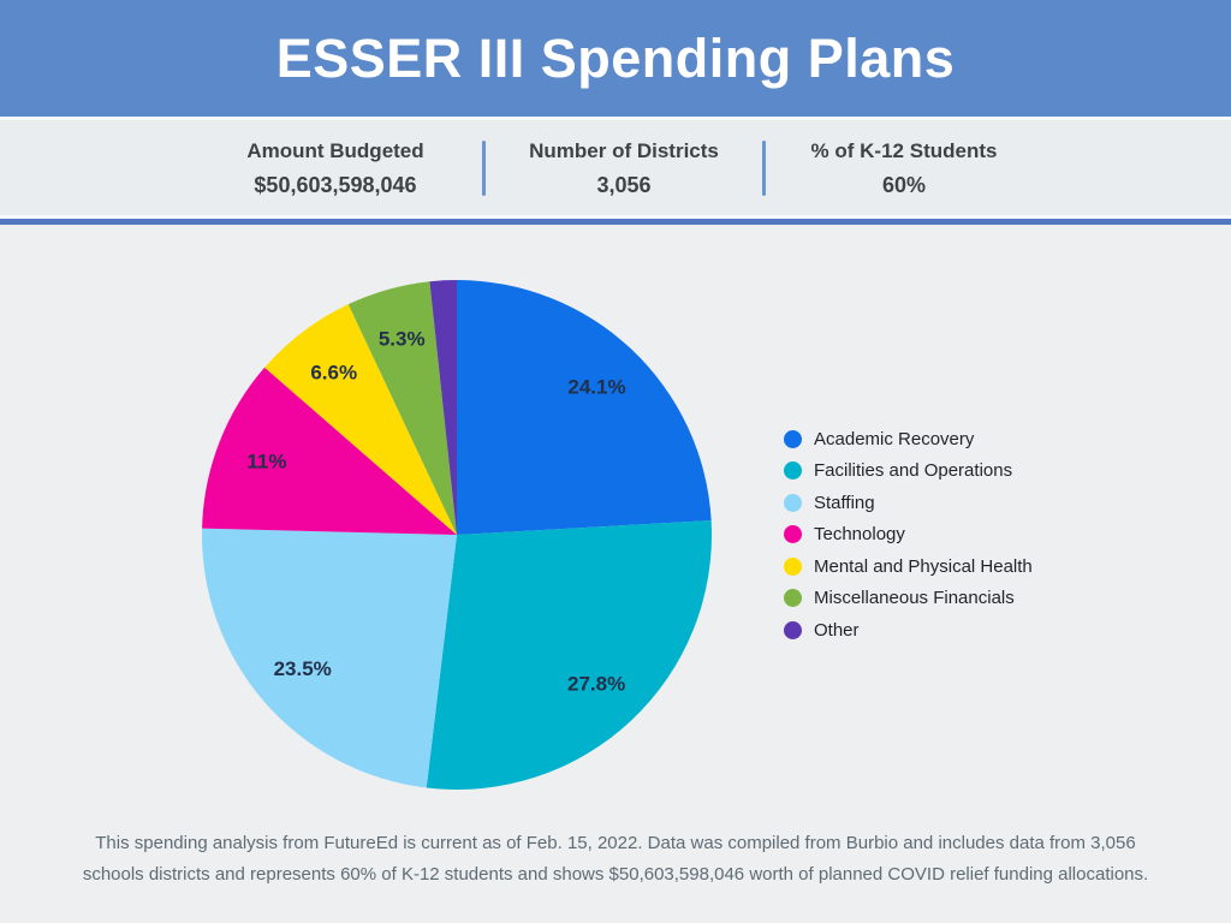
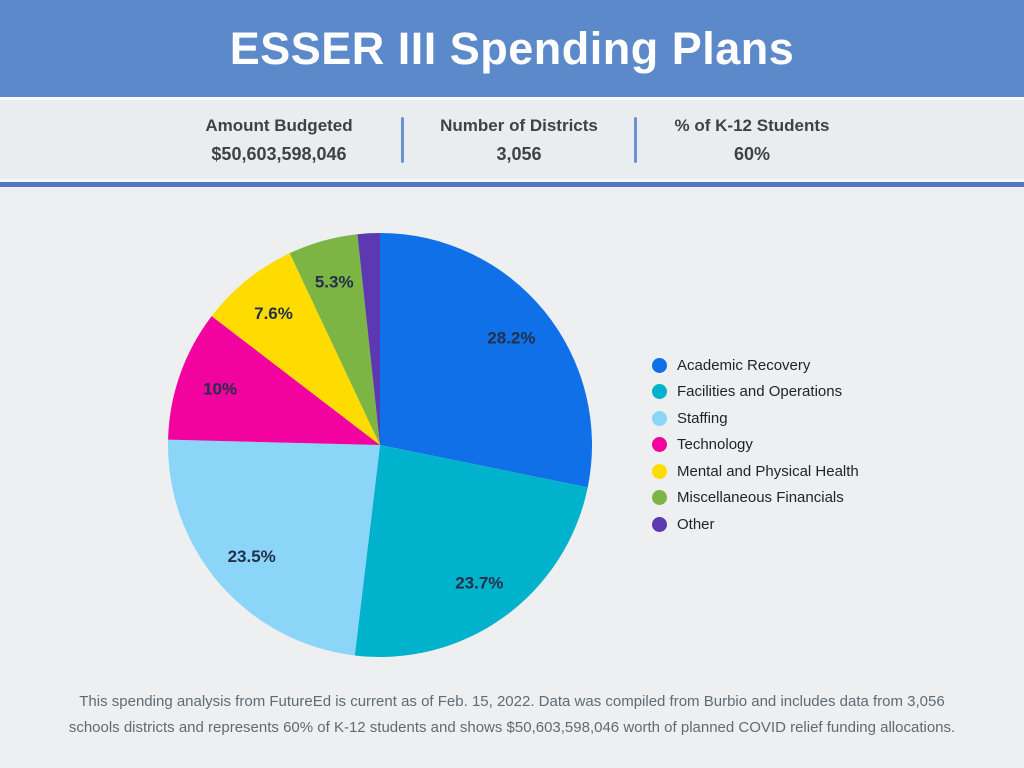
Academic Recovery: 24.1% -> 28.2%
Facilities and Operations: 27.8% -> 23.7%
Technology: 11% -> 10%
Mental and Physical Health: 6.6% -> 7.6%
